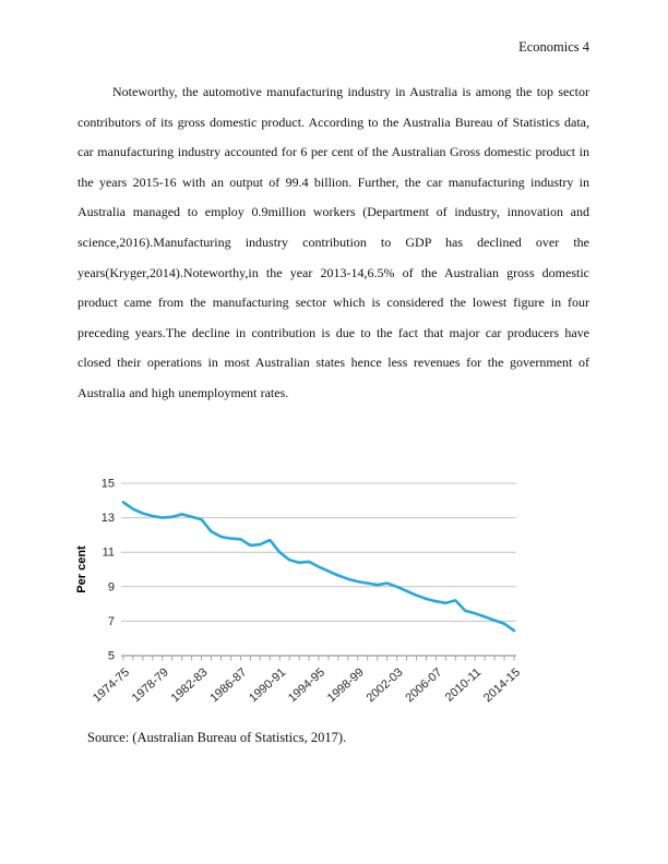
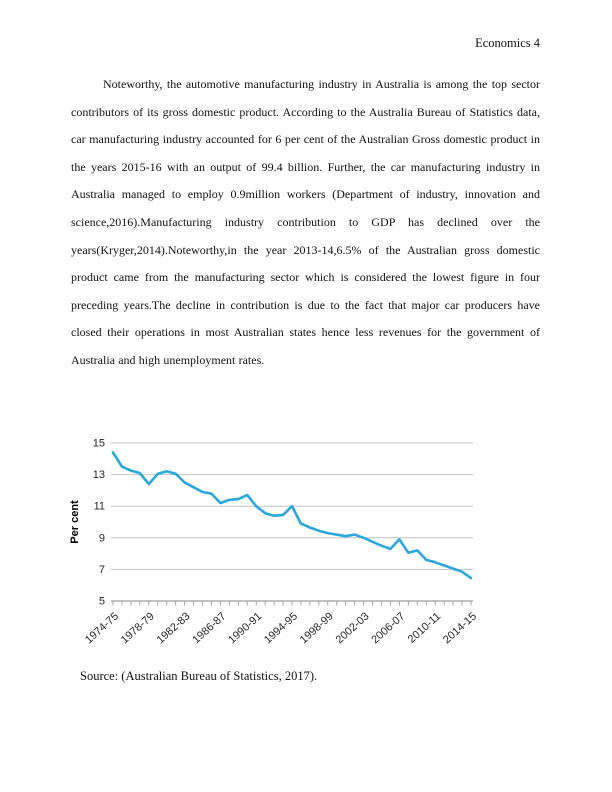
1974-75: 13.9 -> 14.4
1978-79: 13.0 -> 12.4
1982-83: 12.9 -> 12.5
1986-87: 11.8 -> 11.2
1994-95: 10.2 -> 11.0
2006-07: 8.2 -> 8.9
